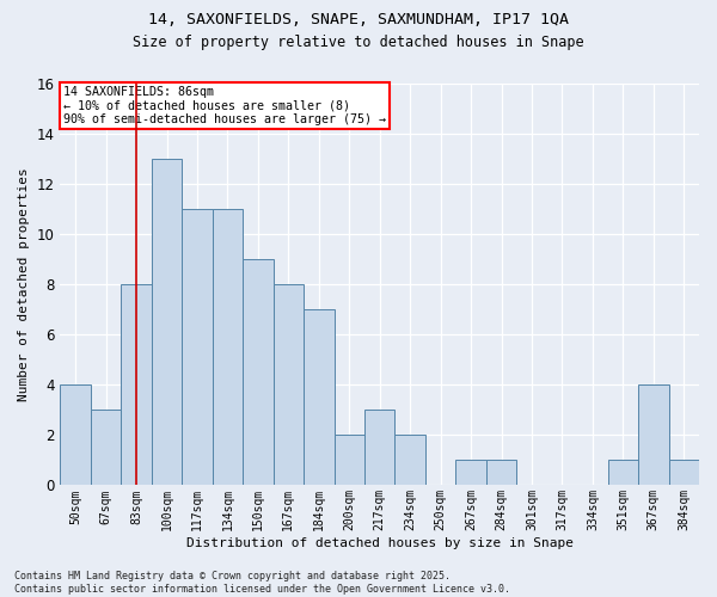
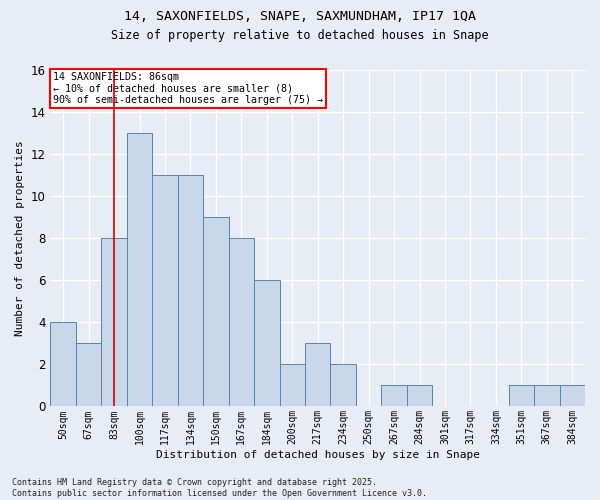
184sqm: 7 -> 6
367sqm: 4 -> 1
